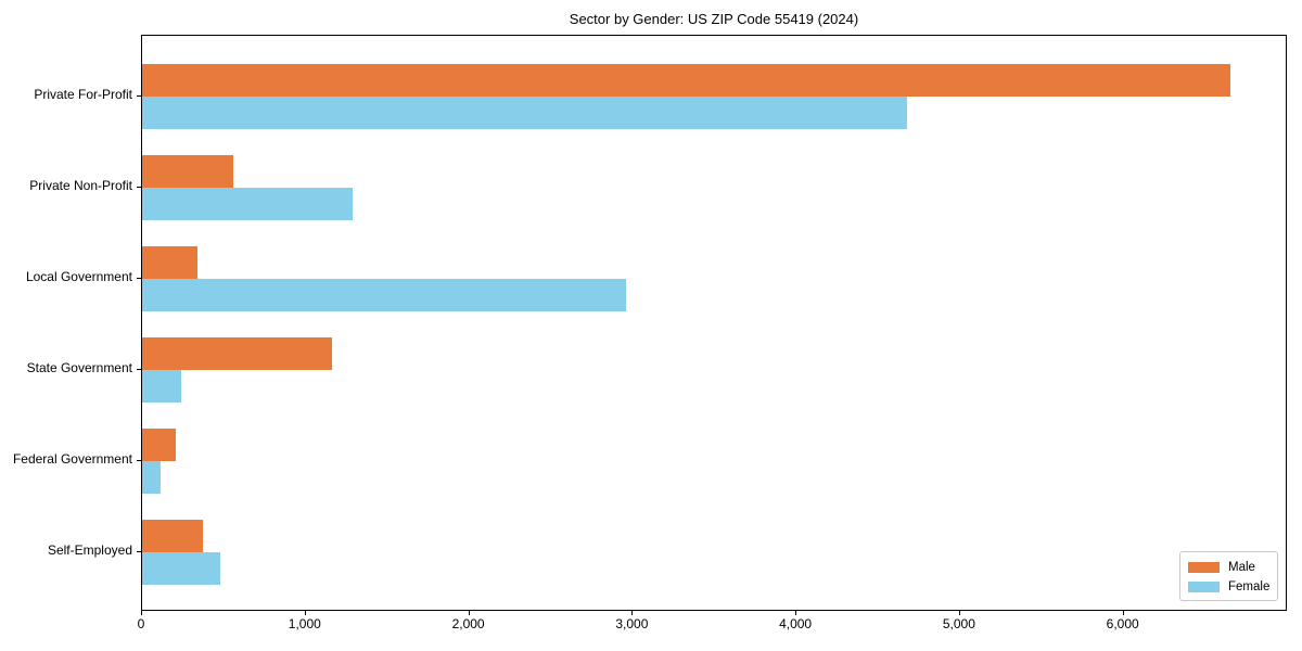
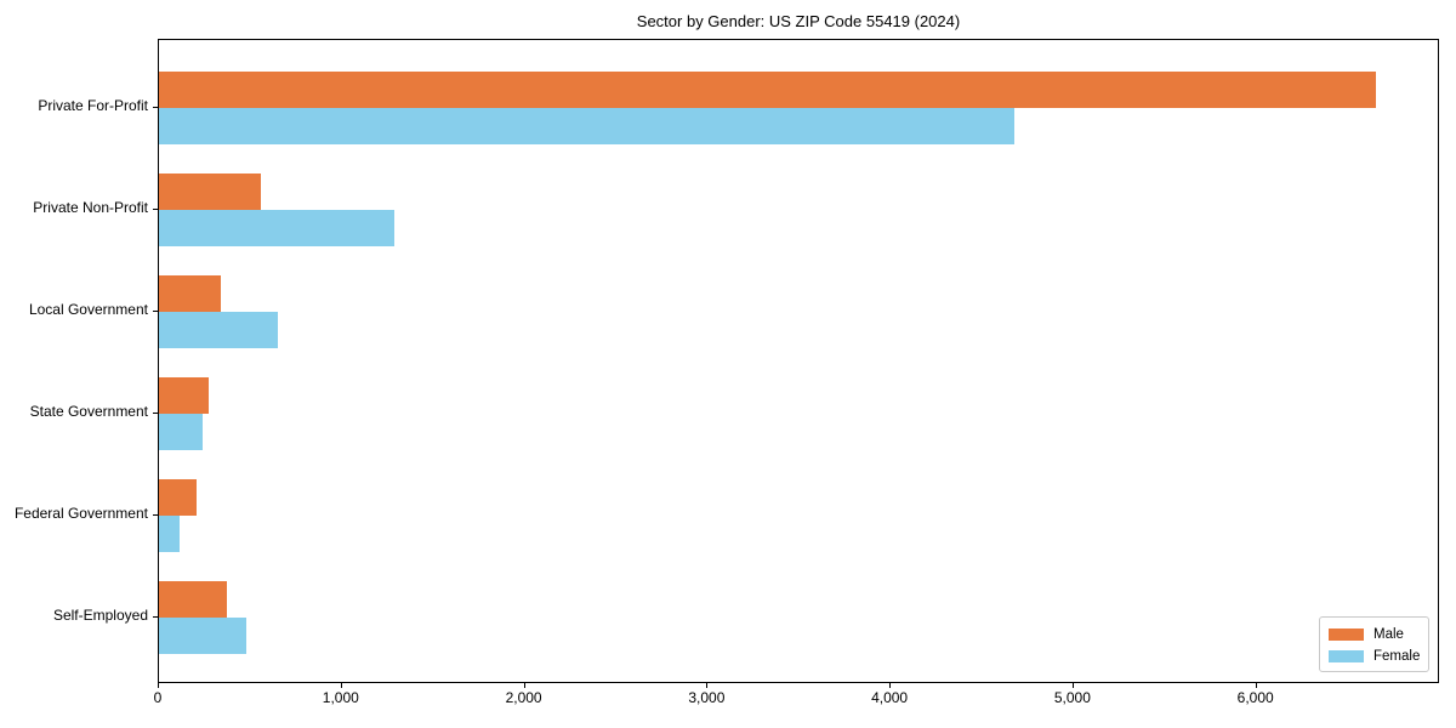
Female/Local Government: 2960 -> 650
Male/State Government: 1160 -> 270
